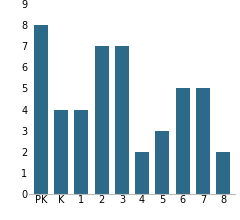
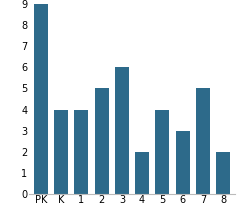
PK: 8 -> 9
2: 7 -> 5
3: 7 -> 6
5: 3 -> 4
6: 5 -> 3
